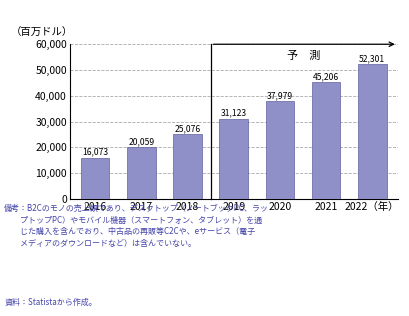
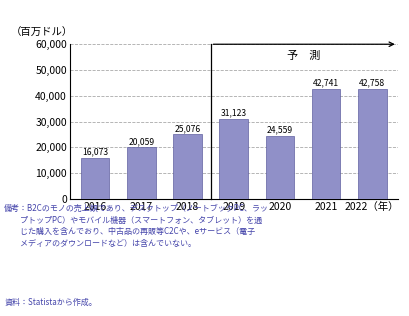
2020: 37,979 -> 24,559
2021: 45,206 -> 42,741
2022（年）: 52,301 -> 42,758
